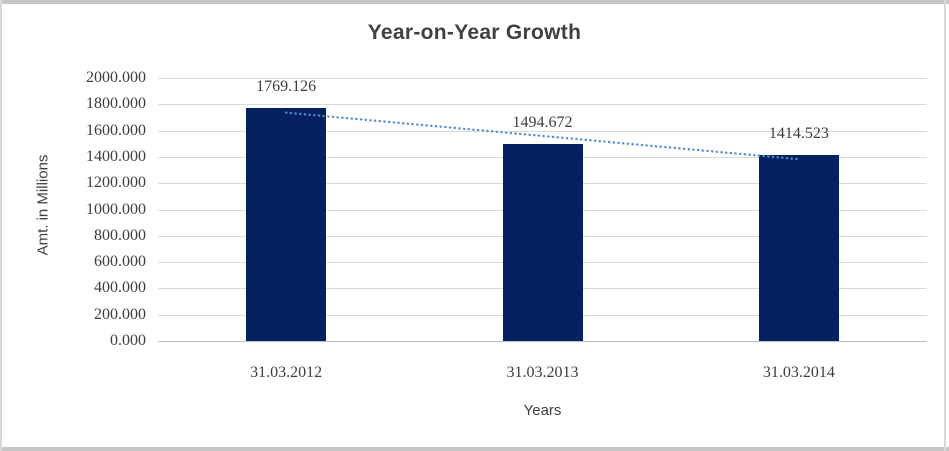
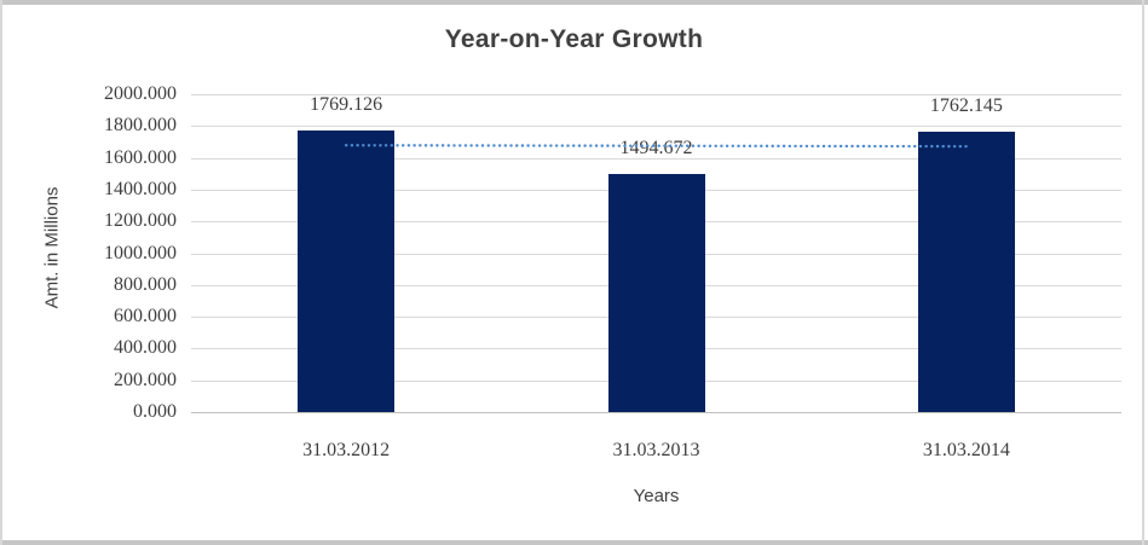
31.03.2014: 1414.523 -> 1762.145
